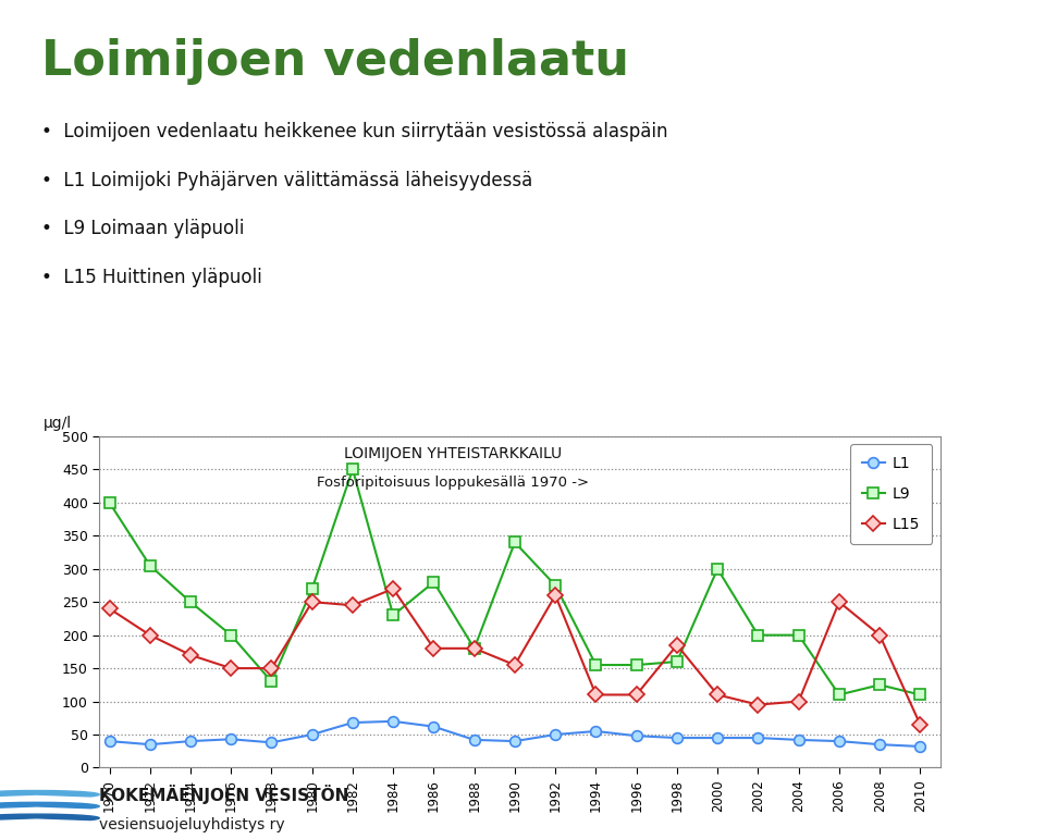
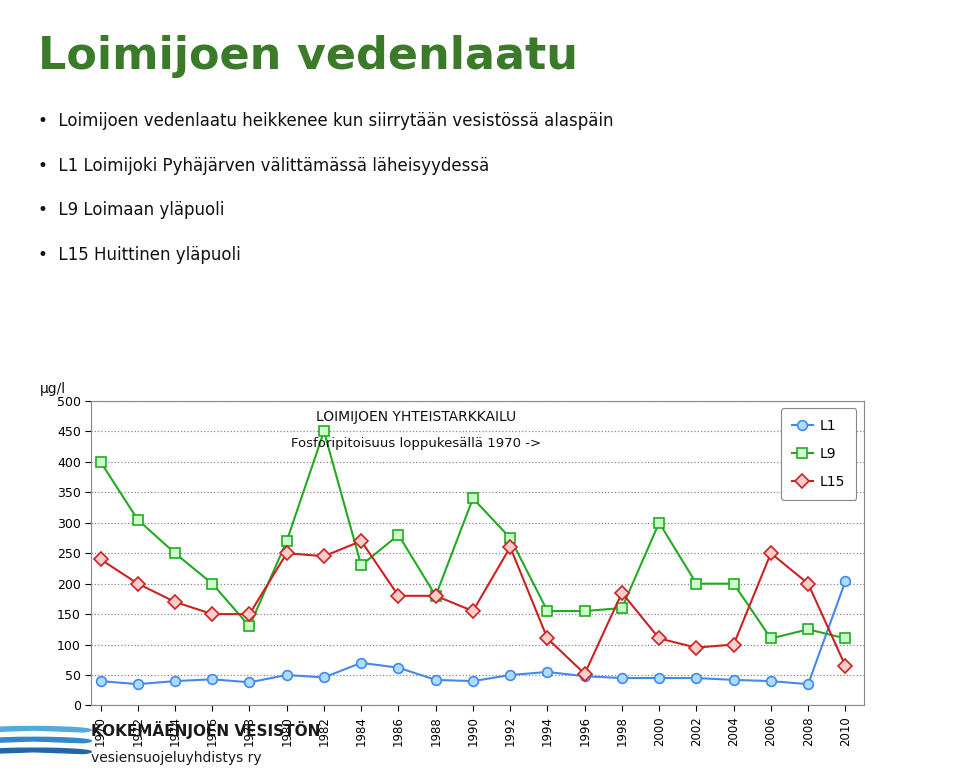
L1/1982: 68 -> 46
L15/1996: 110 -> 52
L1/2010: 32 -> 204
